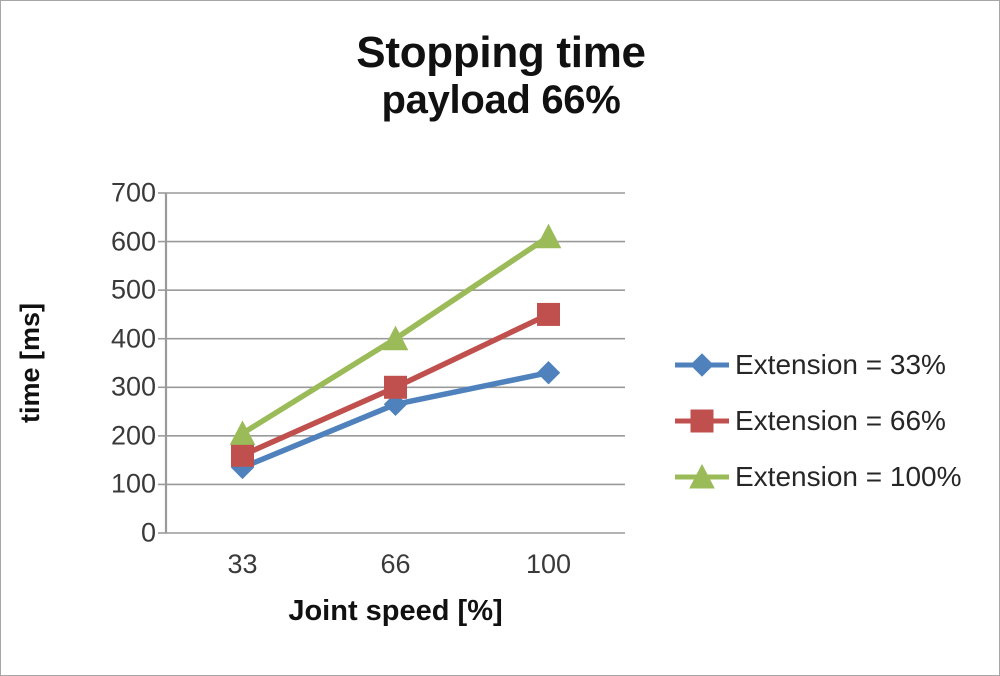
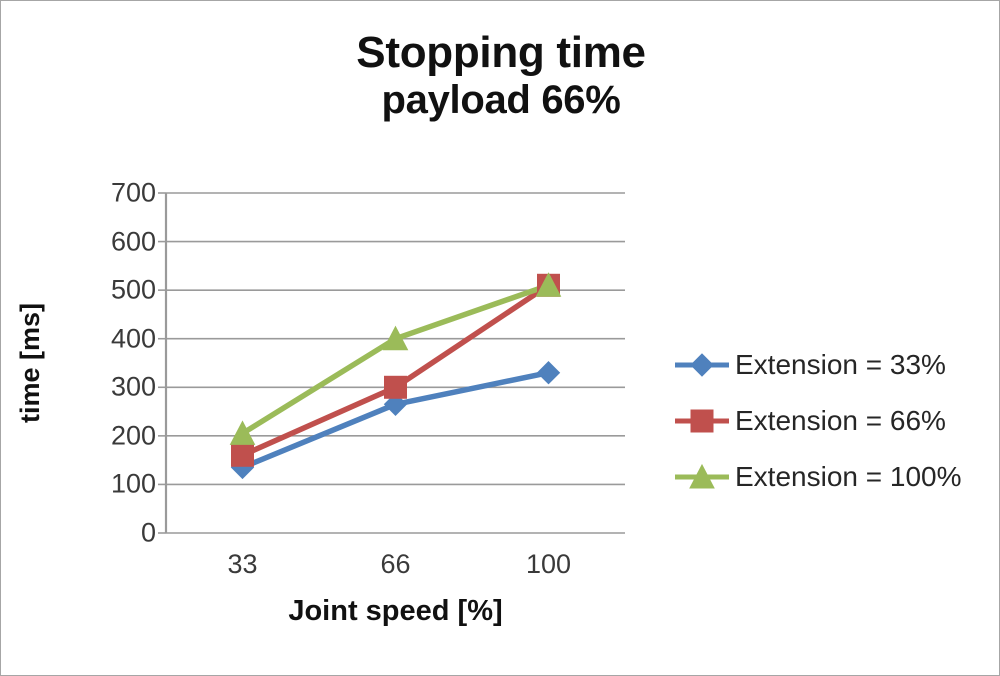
Extension = 66%/100: 450 -> 510
Extension = 100%/100: 610 -> 510
